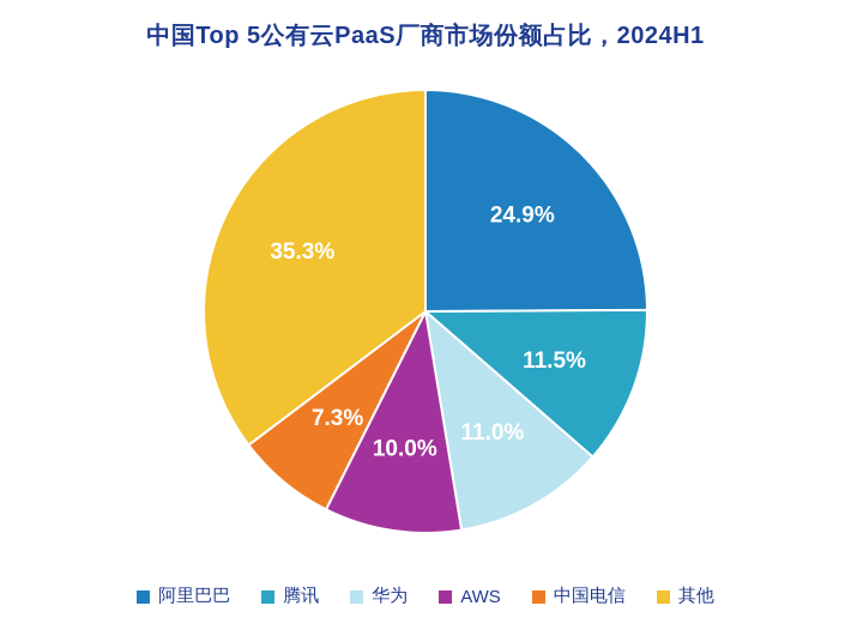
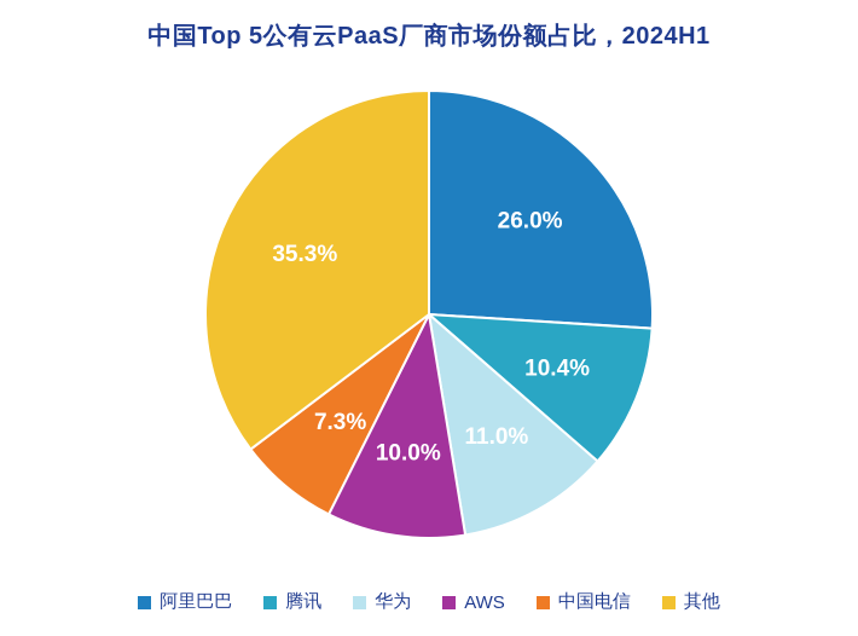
阿里巴巴: 24.9% -> 26.0%
腾讯: 11.5% -> 10.4%
